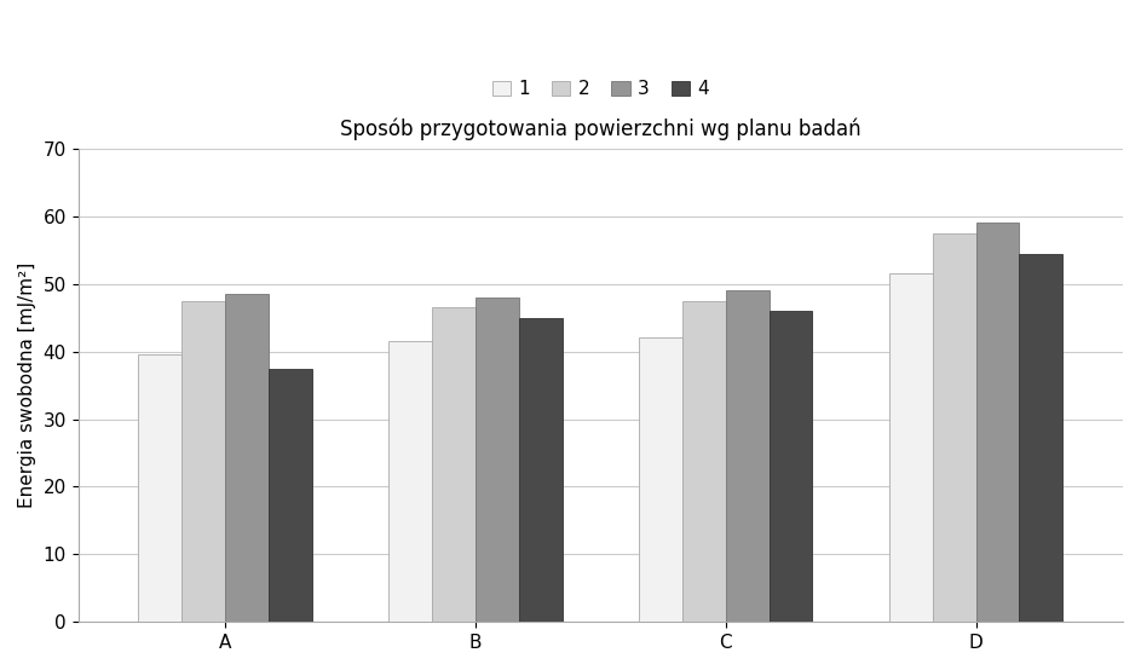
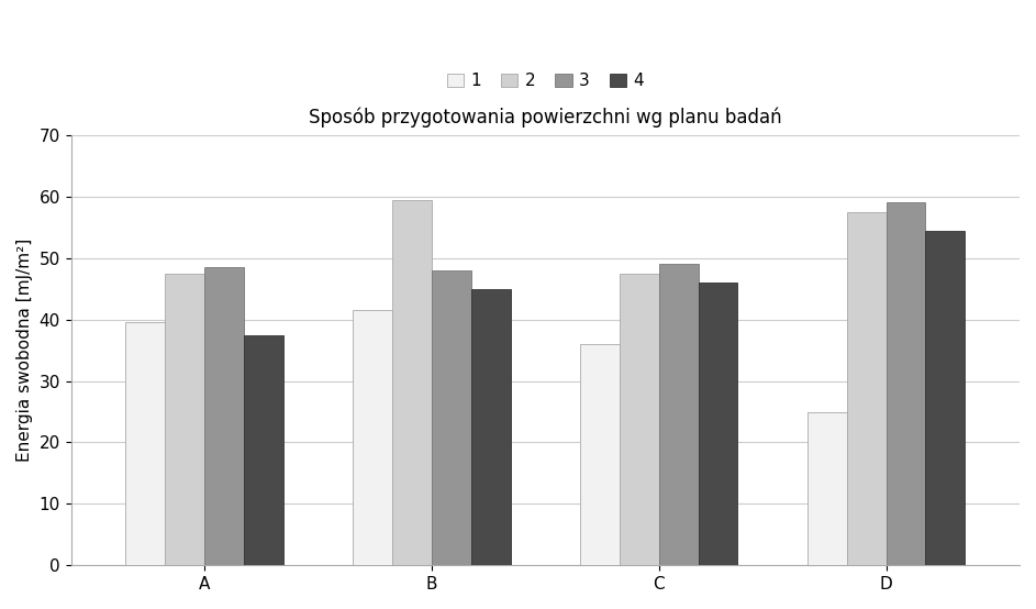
2/B: 46.5 -> 59.4
1/C: 42.0 -> 36.0
1/D: 51.5 -> 25.0
